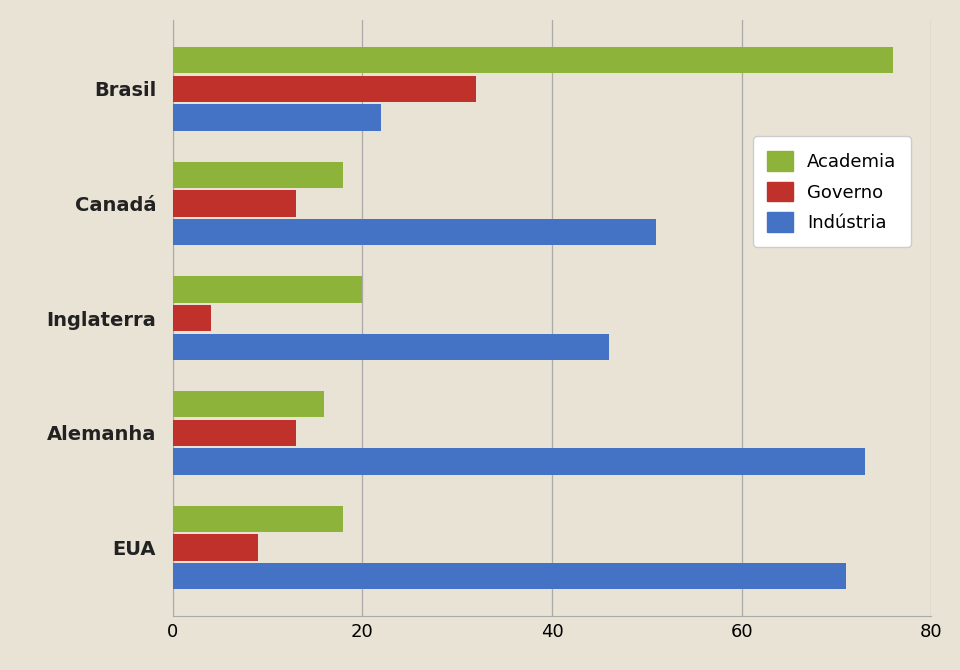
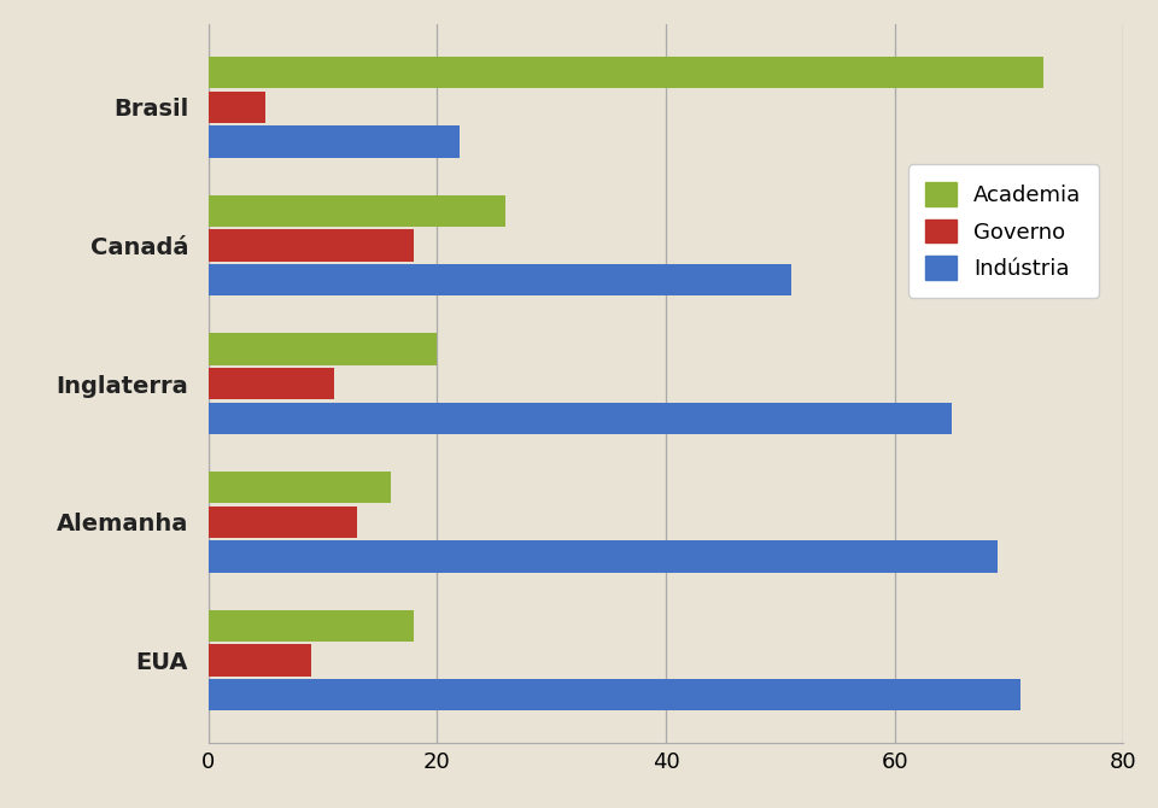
Academia/Brasil: 76 -> 73
Governo/Brasil: 32 -> 5
Academia/Canadá: 18 -> 26
Governo/Canadá: 13 -> 18
Governo/Inglaterra: 4 -> 11
Indústria/Inglaterra: 46 -> 65
Indústria/Alemanha: 73 -> 69
